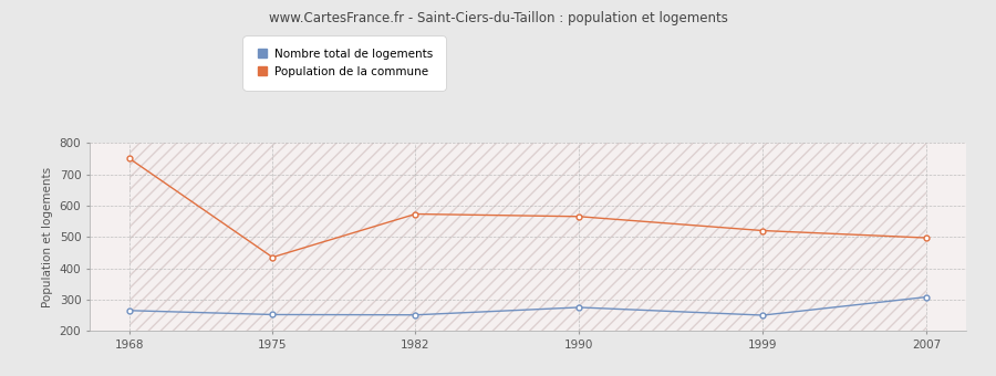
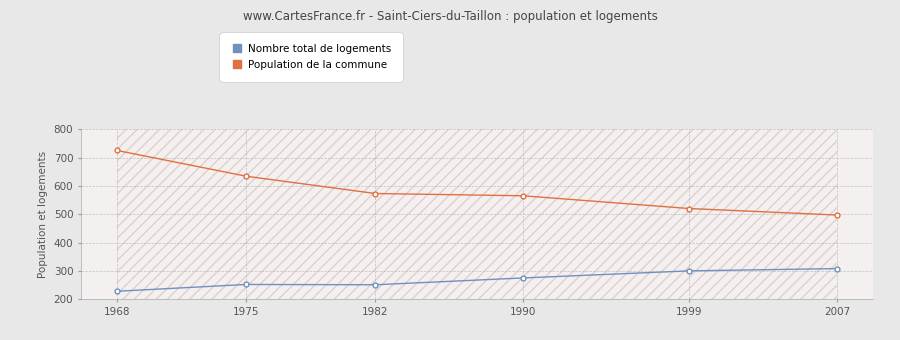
Nombre total de logements/1968: 265 -> 228
Population de la commune/1968: 750 -> 725
Population de la commune/1975: 435 -> 634
Nombre total de logements/1999: 250 -> 300
